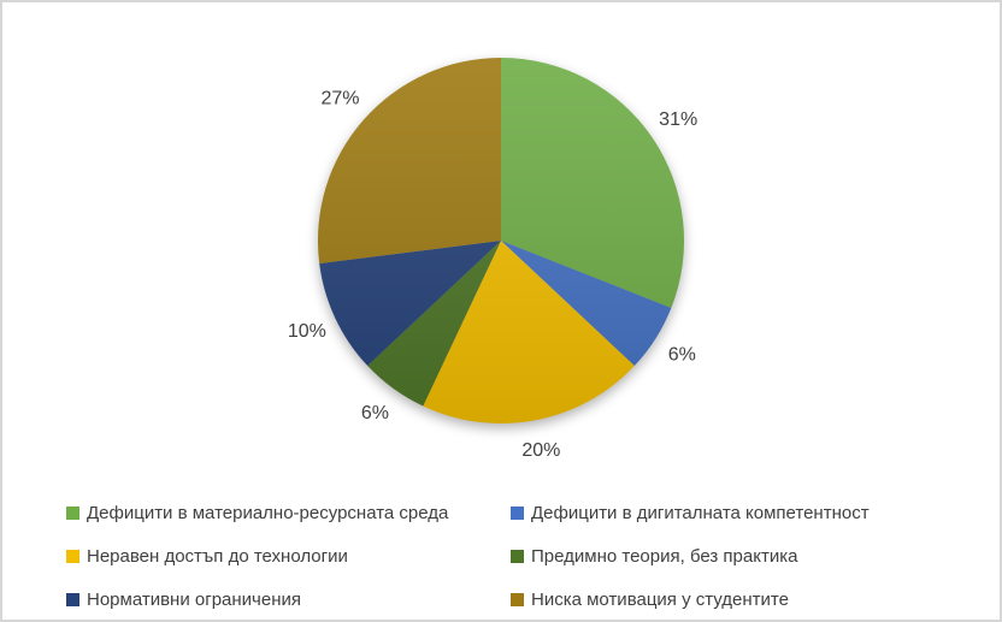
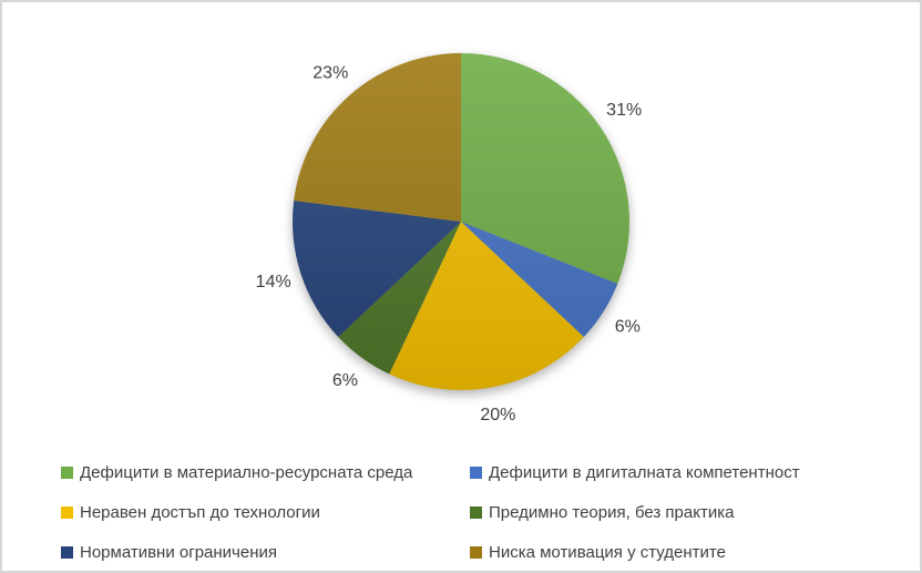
Нормативни ограничения: 10% -> 14%
Ниска мотивация у студентите: 27% -> 23%
